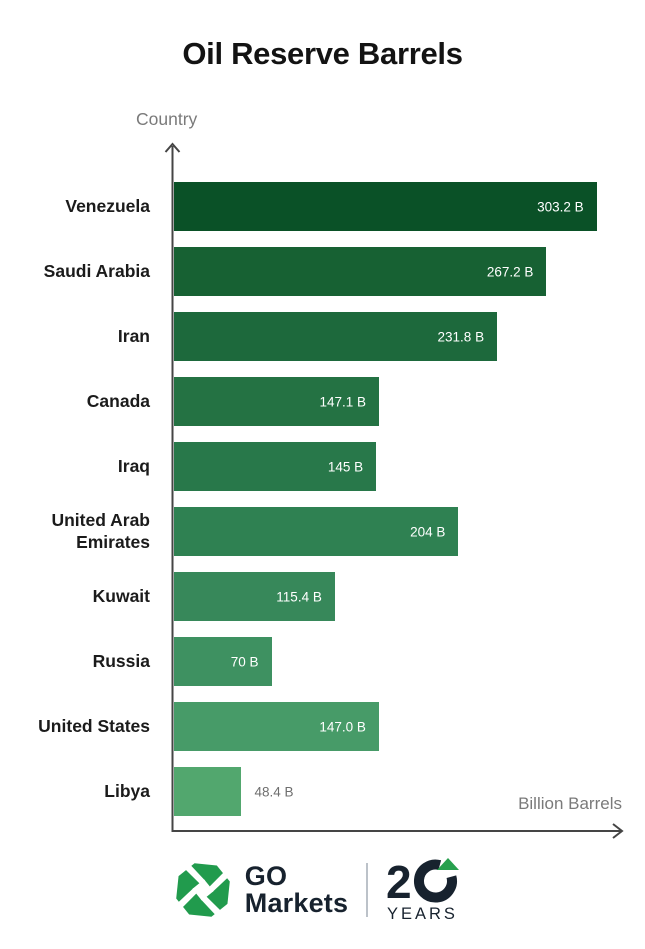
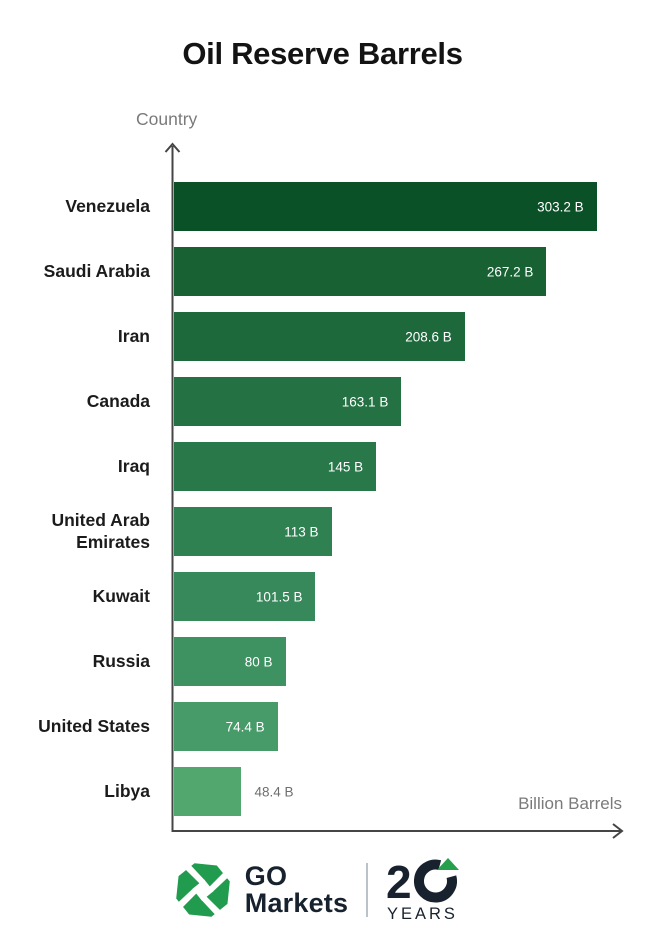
Iran: 231.8 -> 208.6
Canada: 147.1 -> 163.1
United Arab Emirates: 204 -> 113
Kuwait: 115.4 -> 101.5
Russia: 70 -> 80
United States: 147.0 -> 74.4
